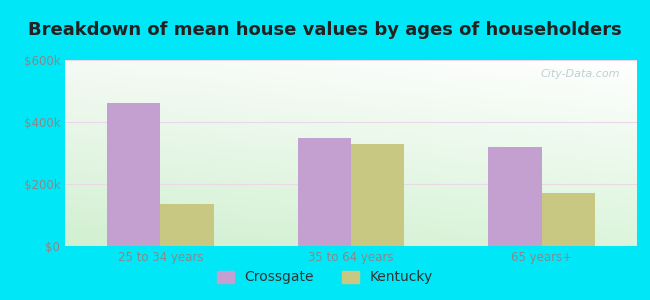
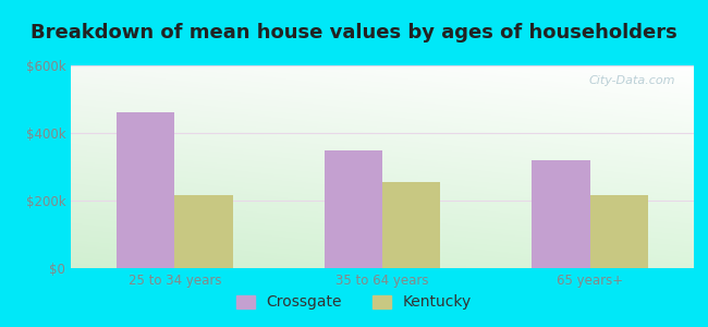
Kentucky/25 to 34 years: $135k -> $215k
Kentucky/35 to 64 years: $330k -> $255k
Kentucky/65 years+: $170k -> $215k
